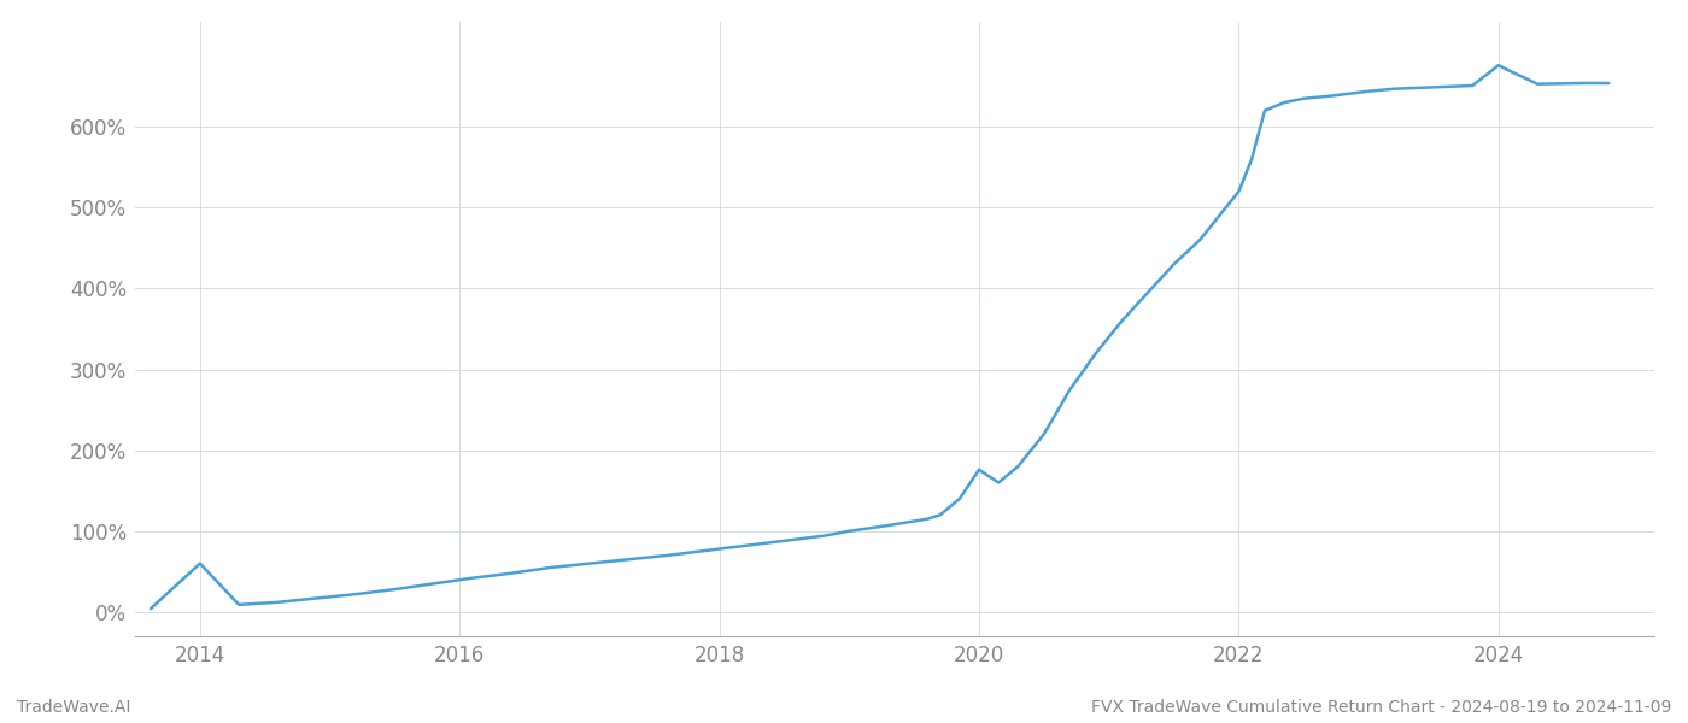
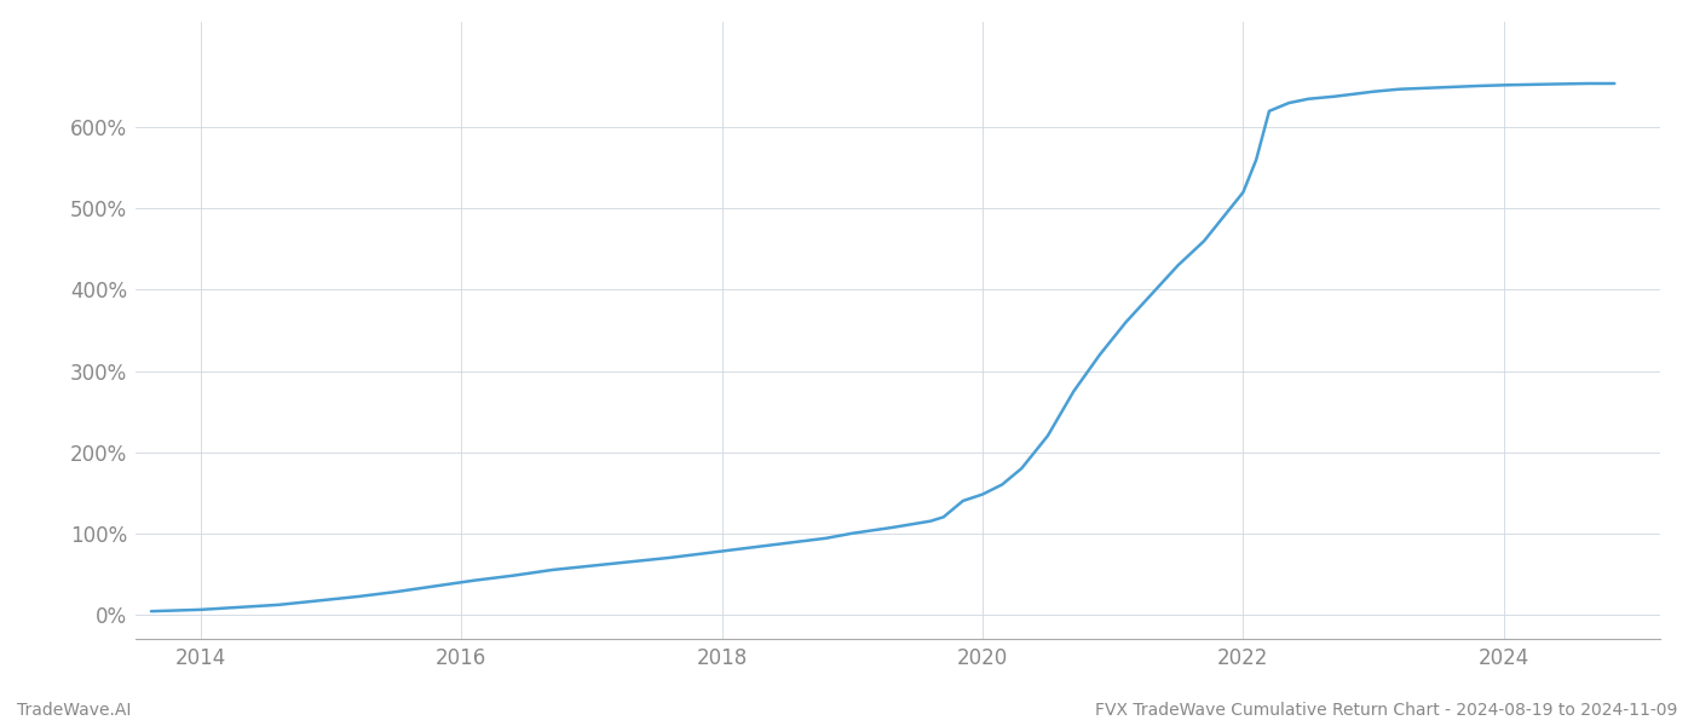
2014: 60% -> 6%
2020: 176% -> 148%
2024: 676% -> 652%
